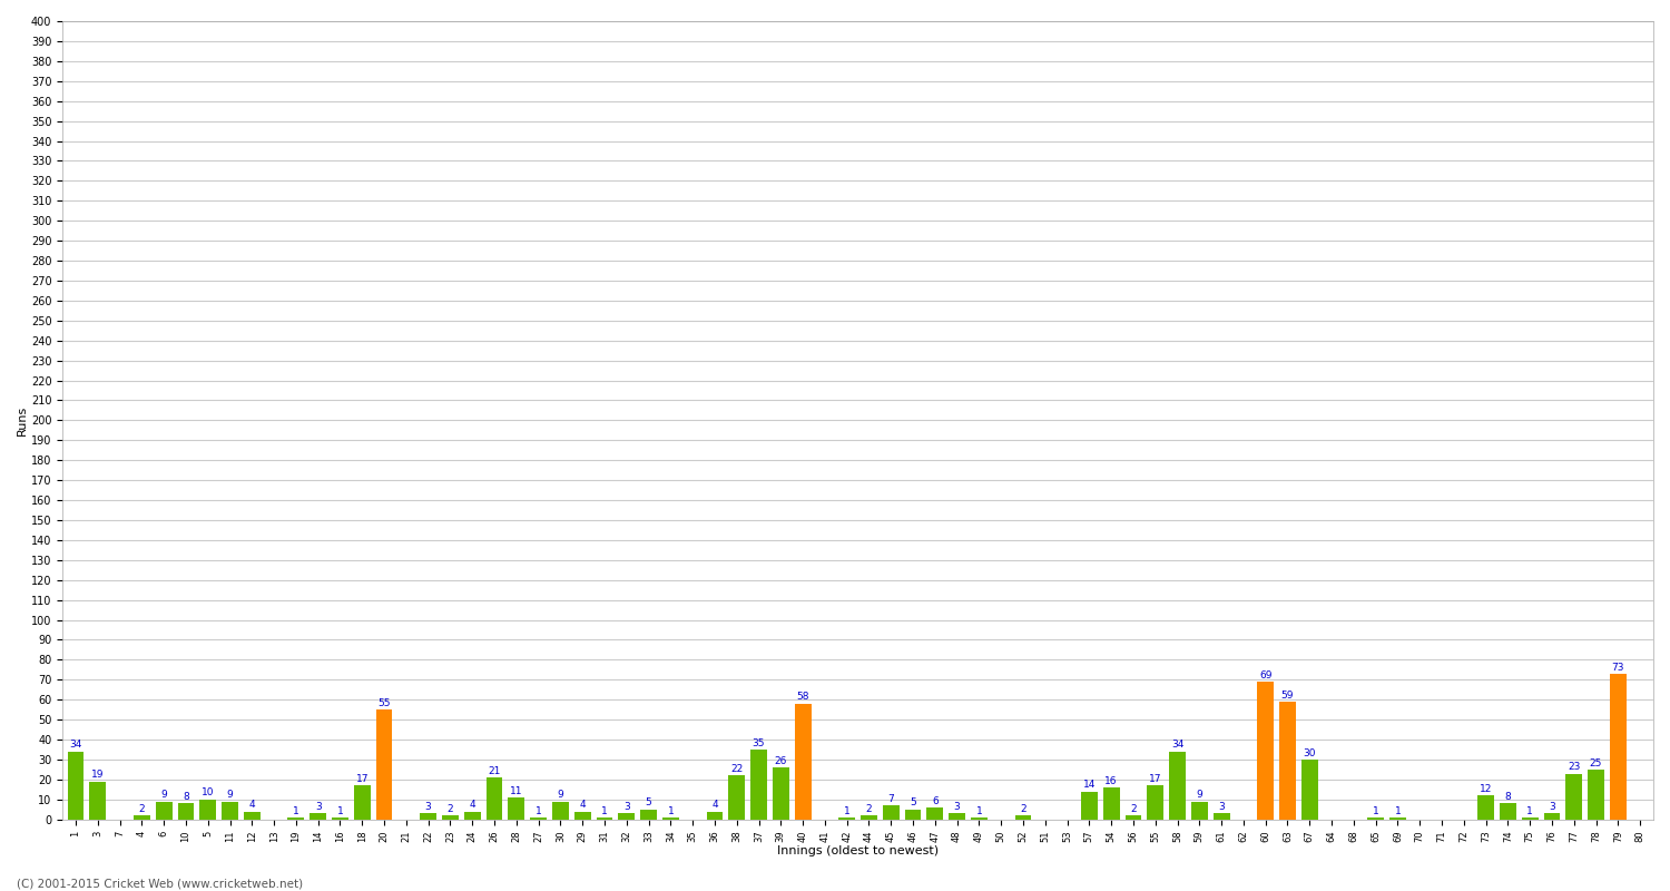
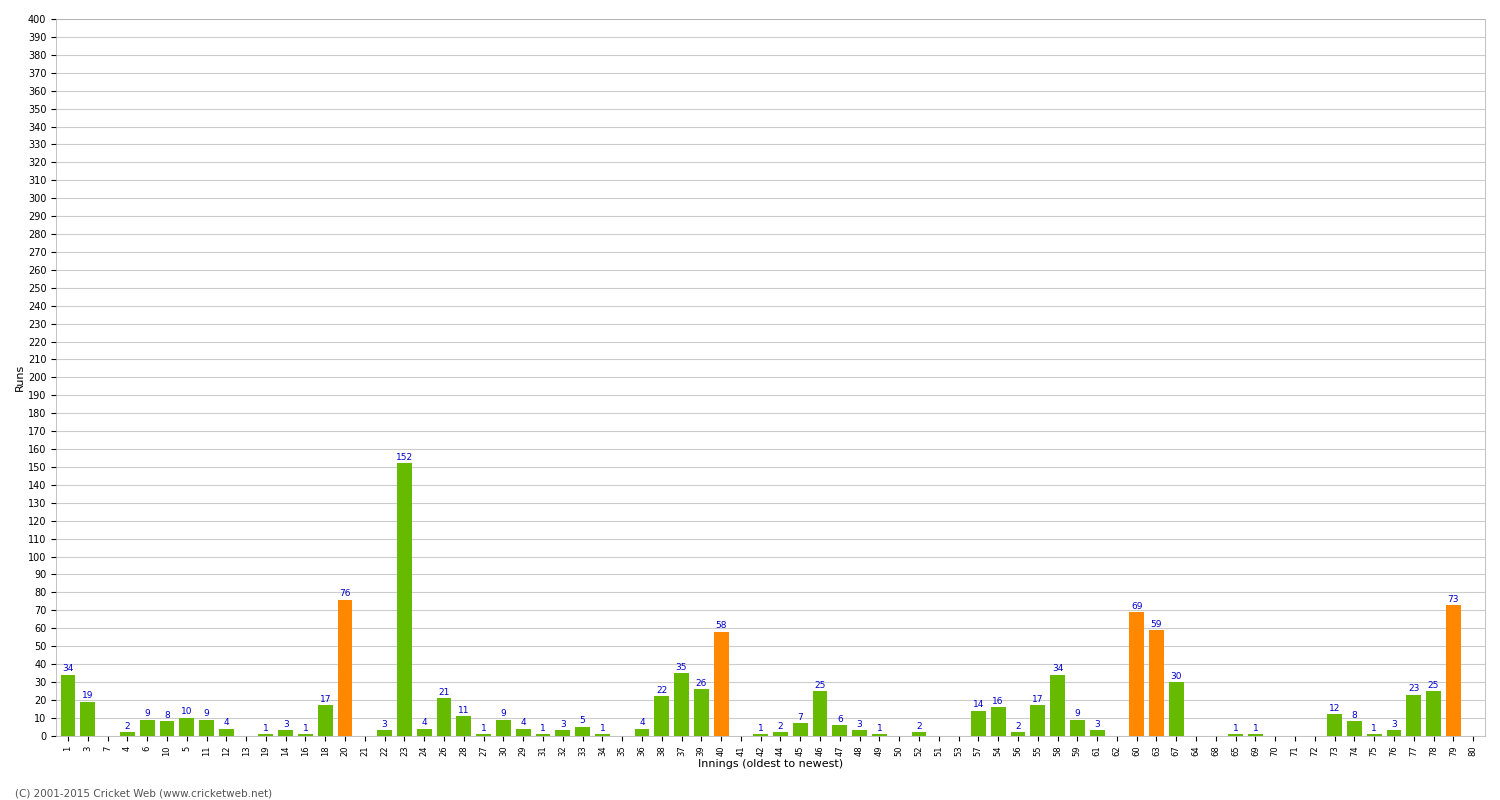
20: 55 -> 76
23: 2 -> 152
46: 5 -> 25
